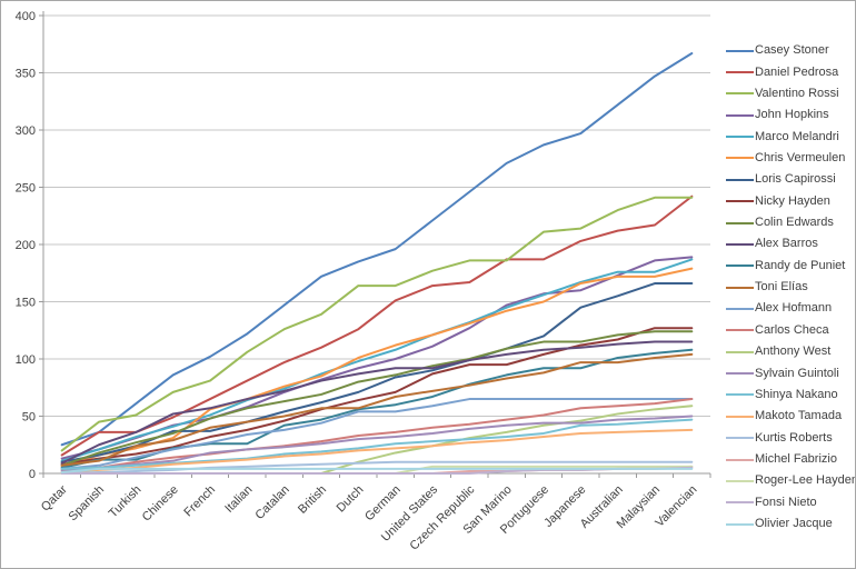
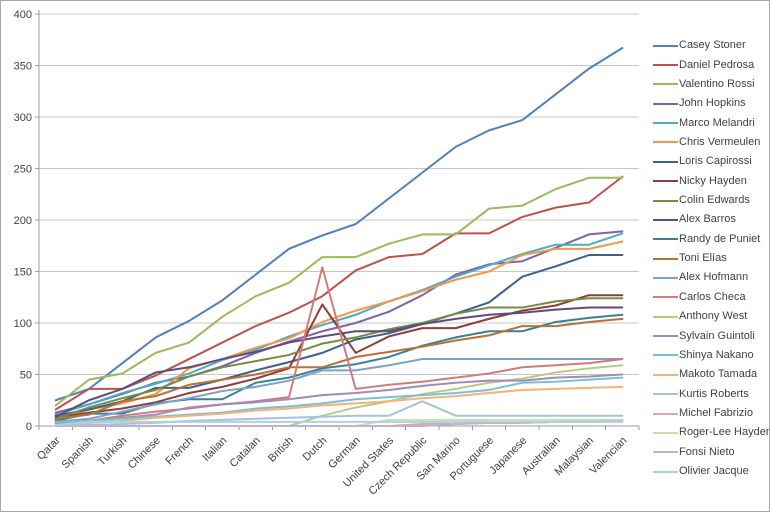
Nicky Hayden/Dutch: 64 -> 118
Carlos Checa/Dutch: 33 -> 154
Kurtis Roberts/Czech Republic: 10 -> 24
